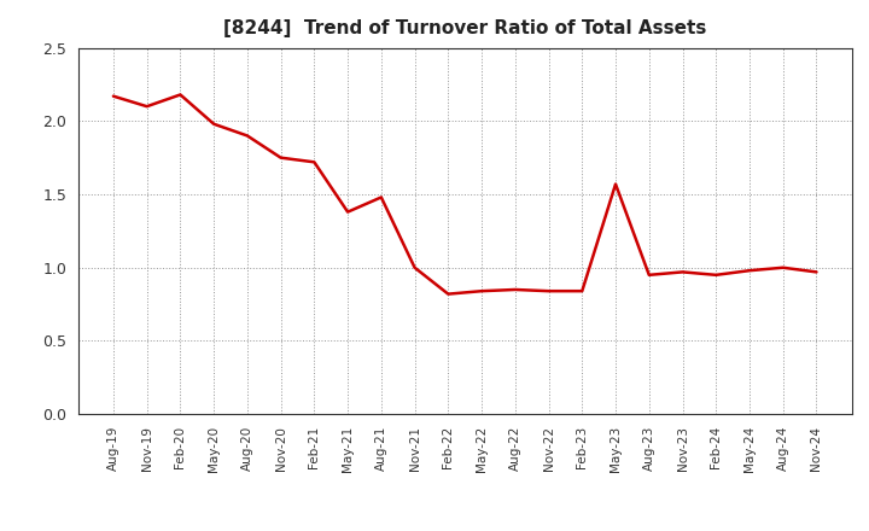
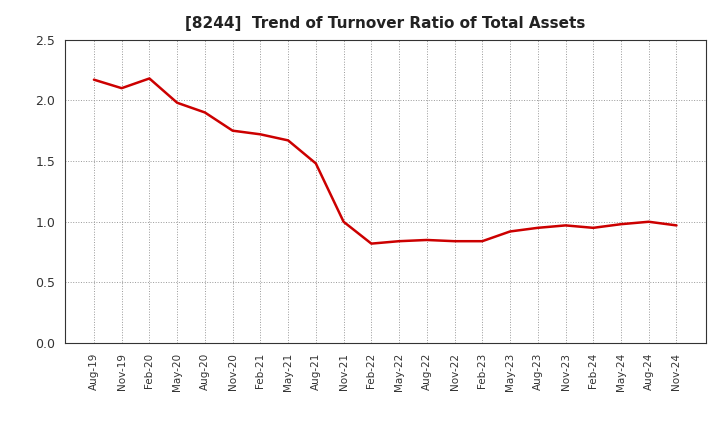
May-21: 1.38 -> 1.67
May-23: 1.57 -> 0.92
